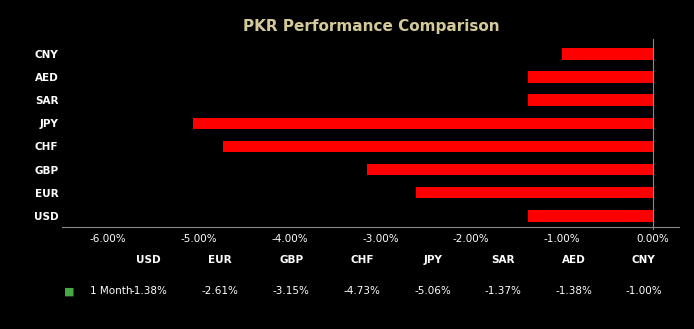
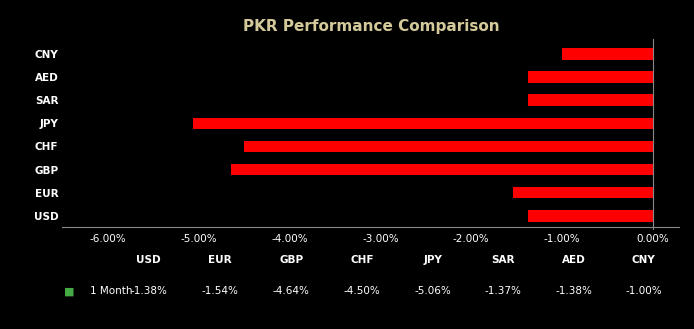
CHF: -4.73% -> -4.50%
GBP: -3.15% -> -4.64%
EUR: -2.61% -> -1.54%
